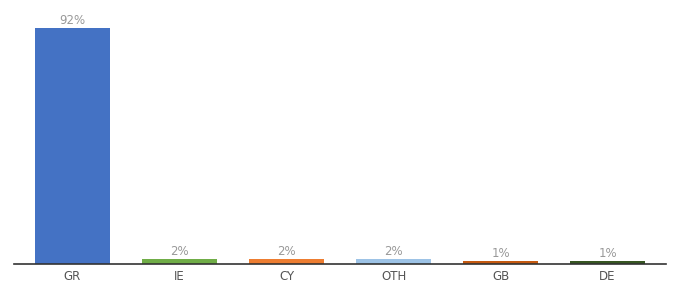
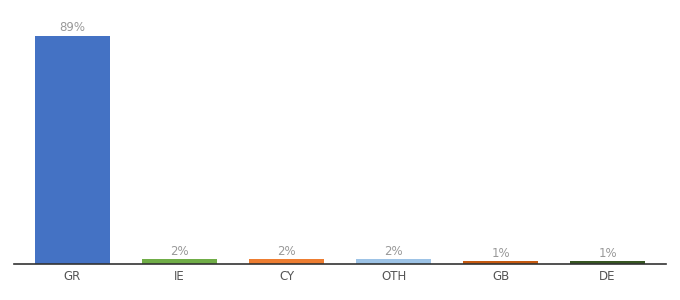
GR: 92% -> 89%
